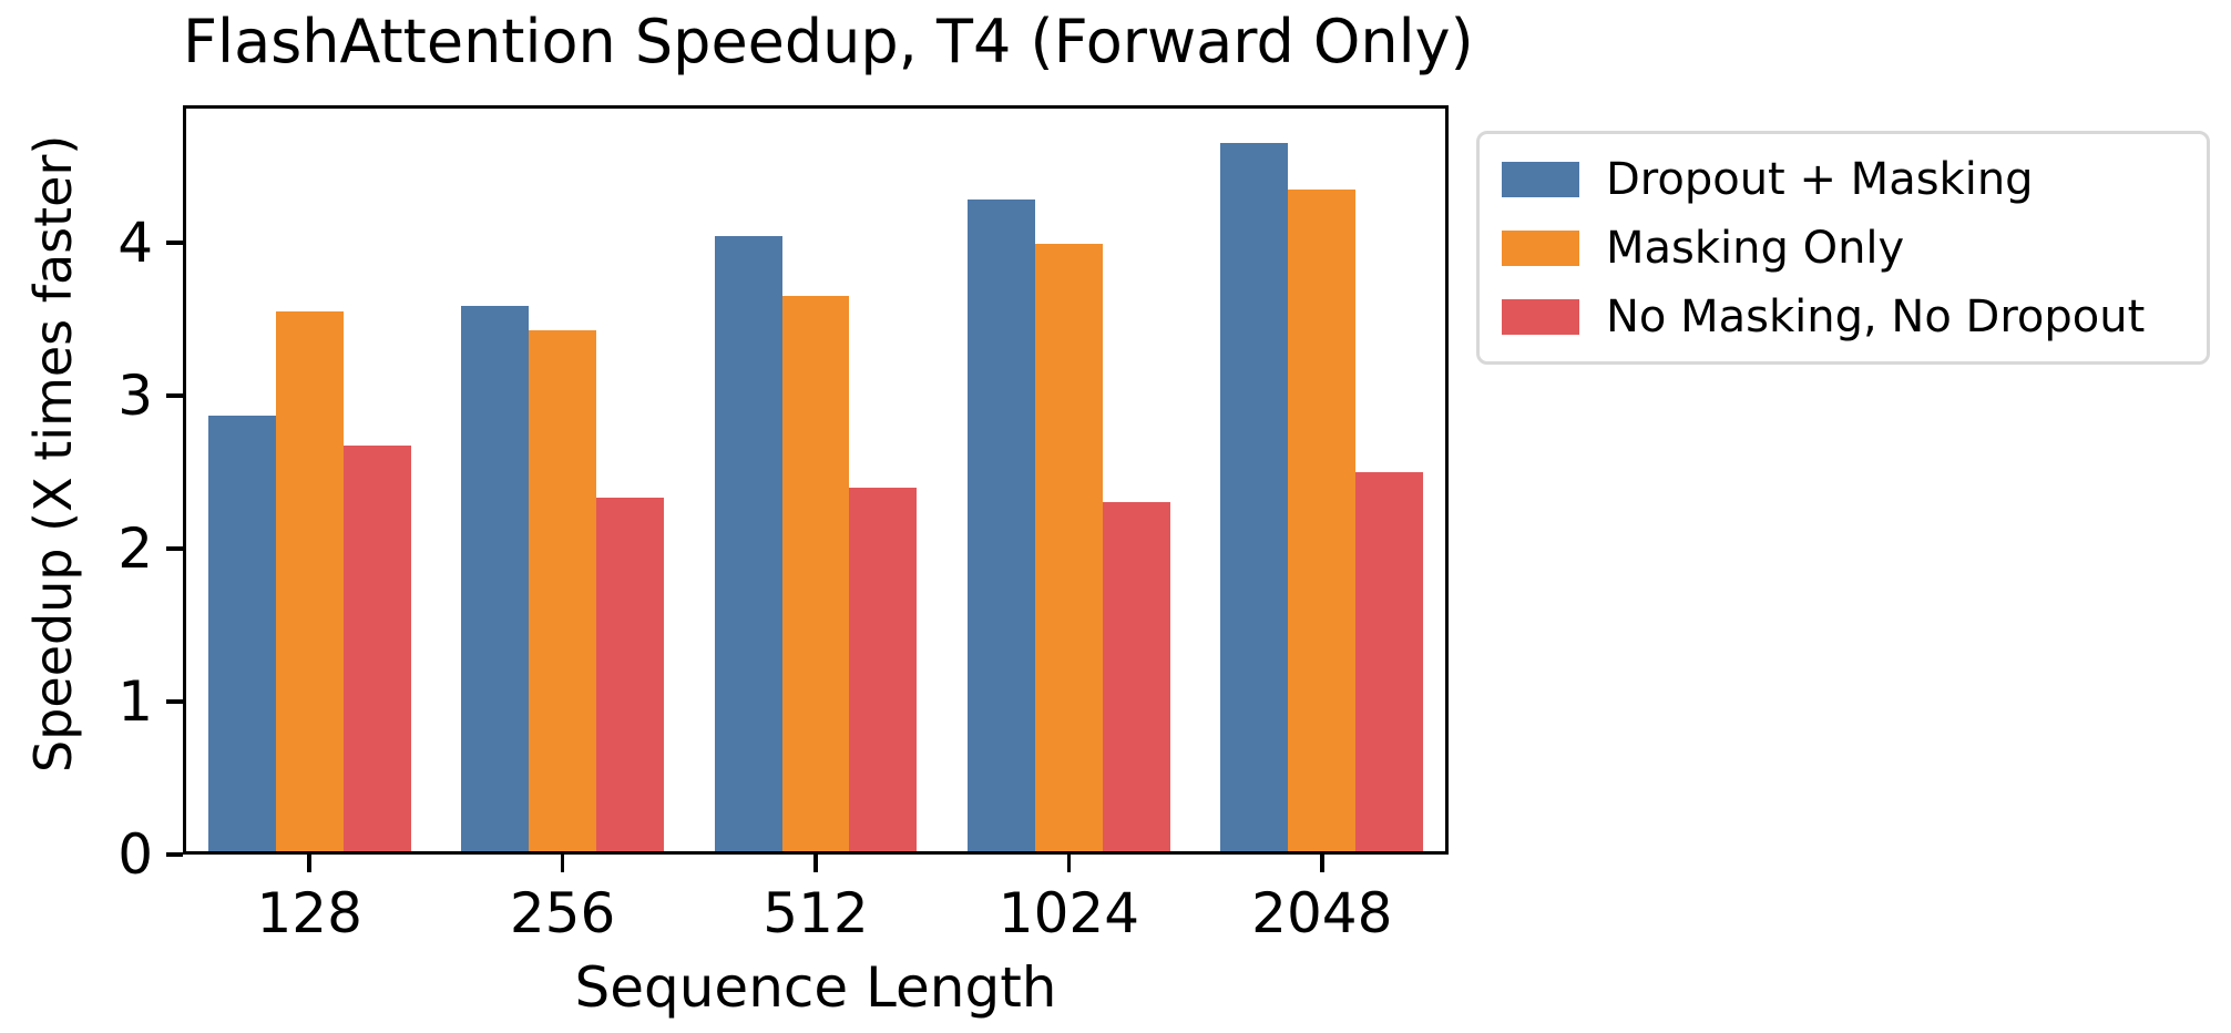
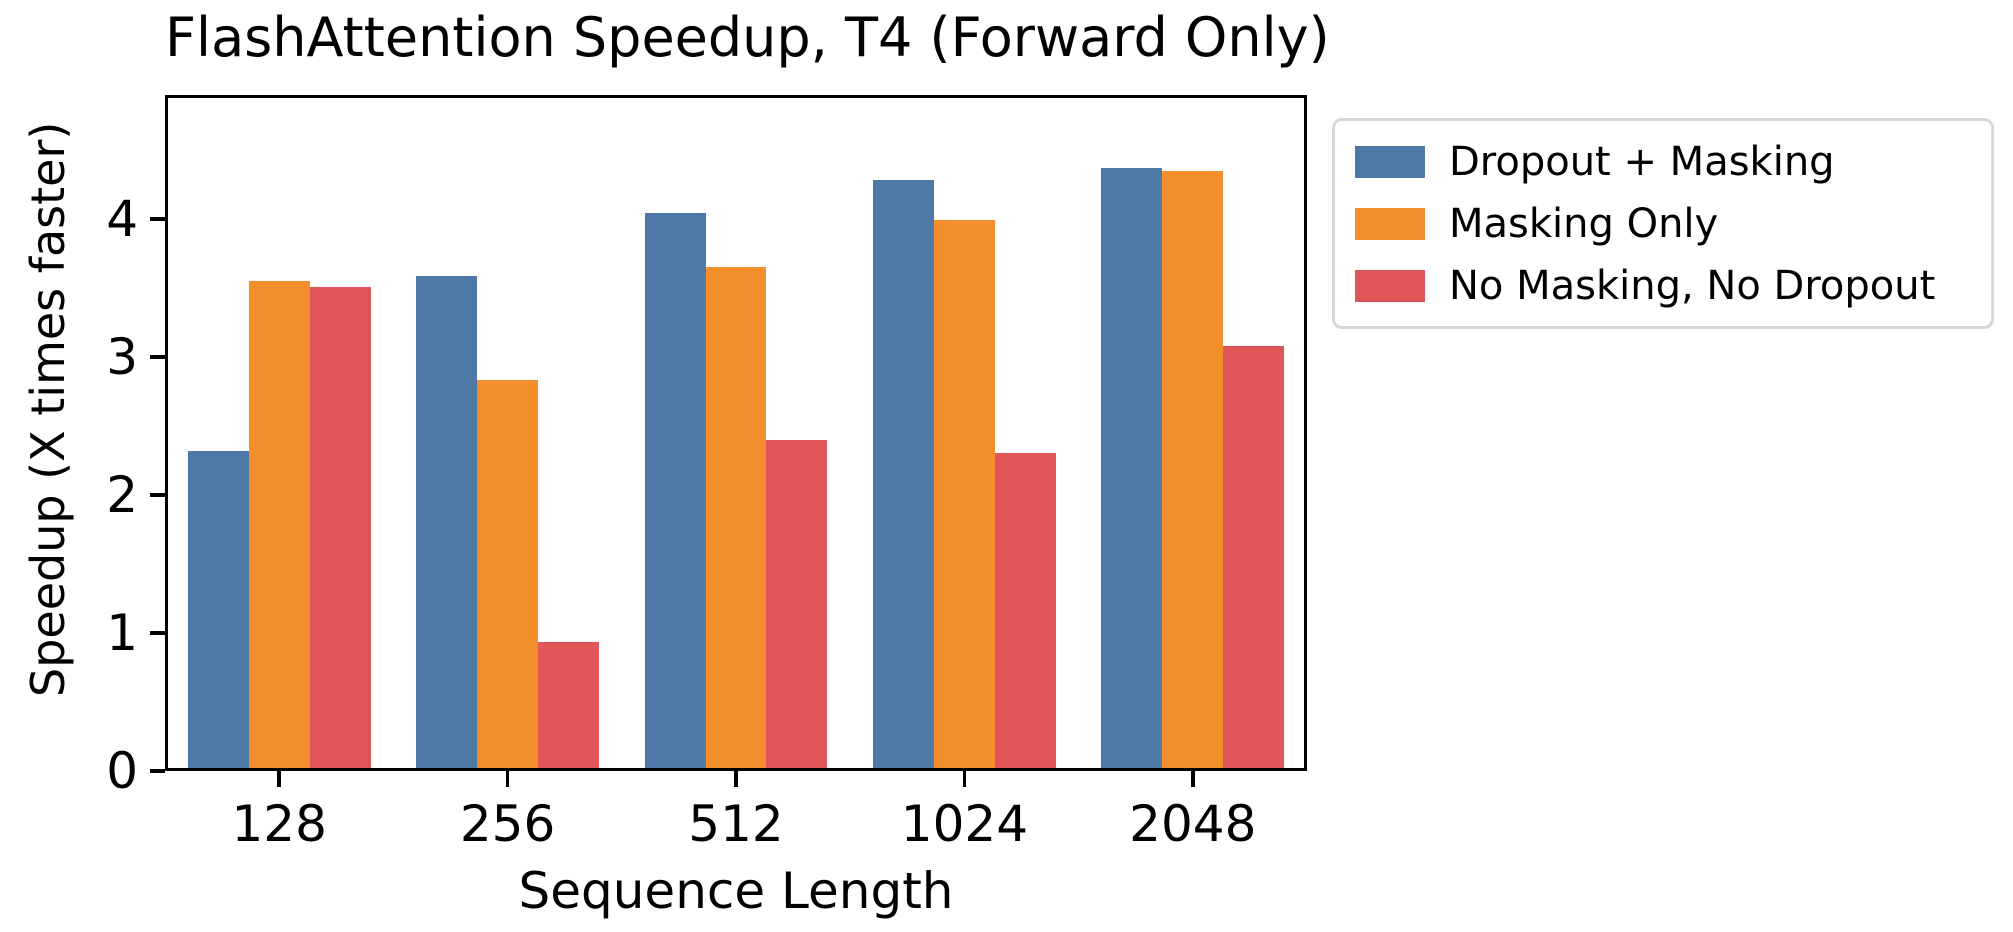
Dropout + Masking/128: 2.85 -> 2.30
No Masking, No Dropout/128: 2.65 -> 3.49
Masking Only/256: 3.41 -> 2.81
No Masking, No Dropout/256: 2.31 -> 0.91
Dropout + Masking/2048: 4.63 -> 4.35
No Masking, No Dropout/2048: 2.48 -> 3.06
